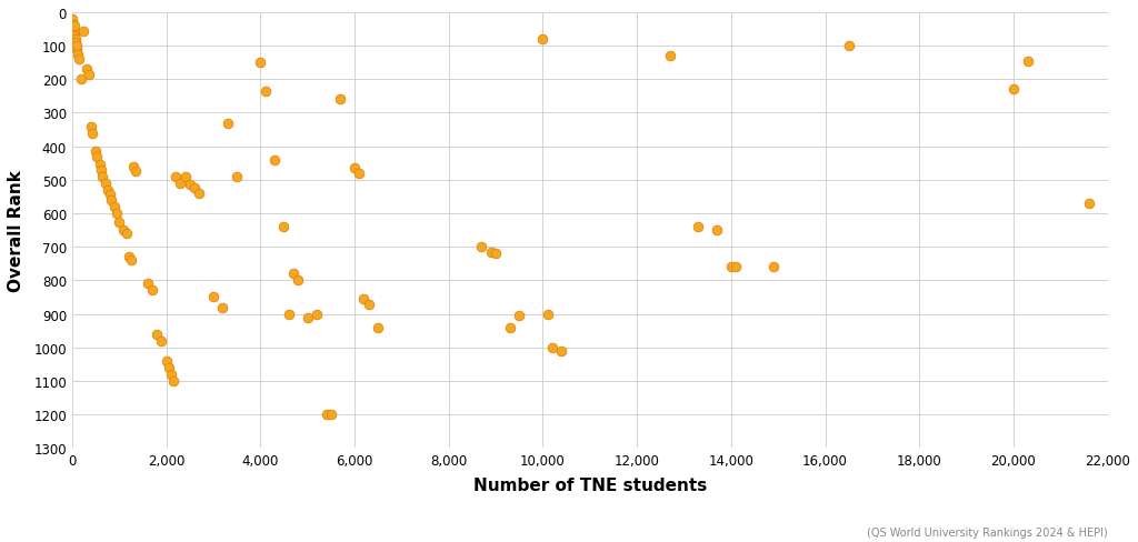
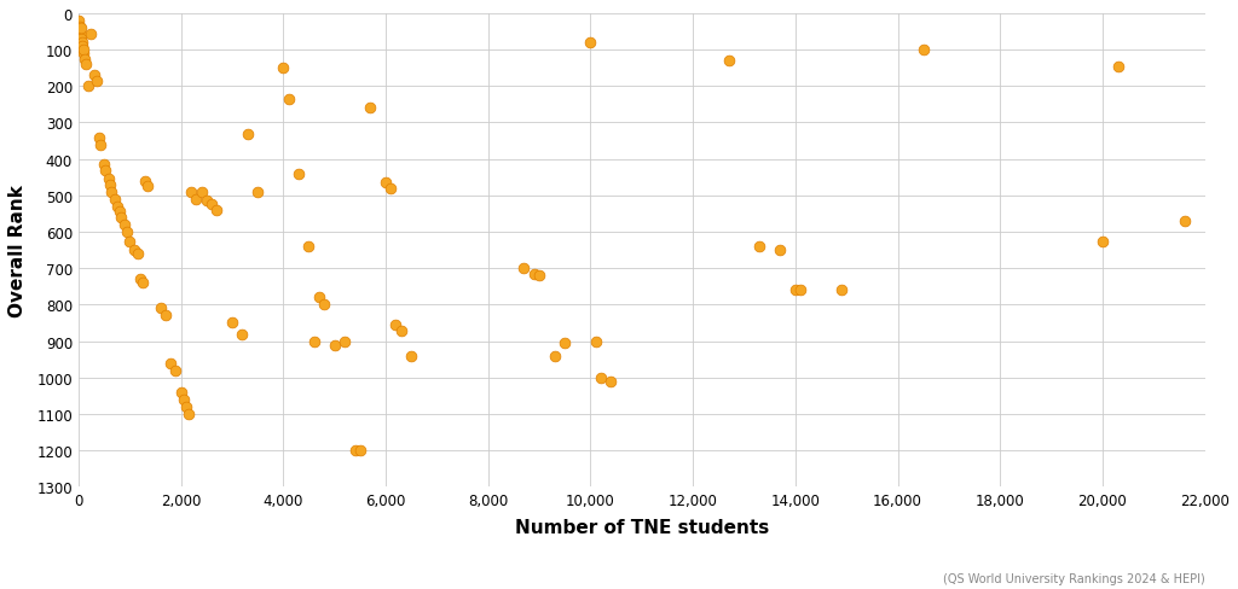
20,000: 230 -> 625
